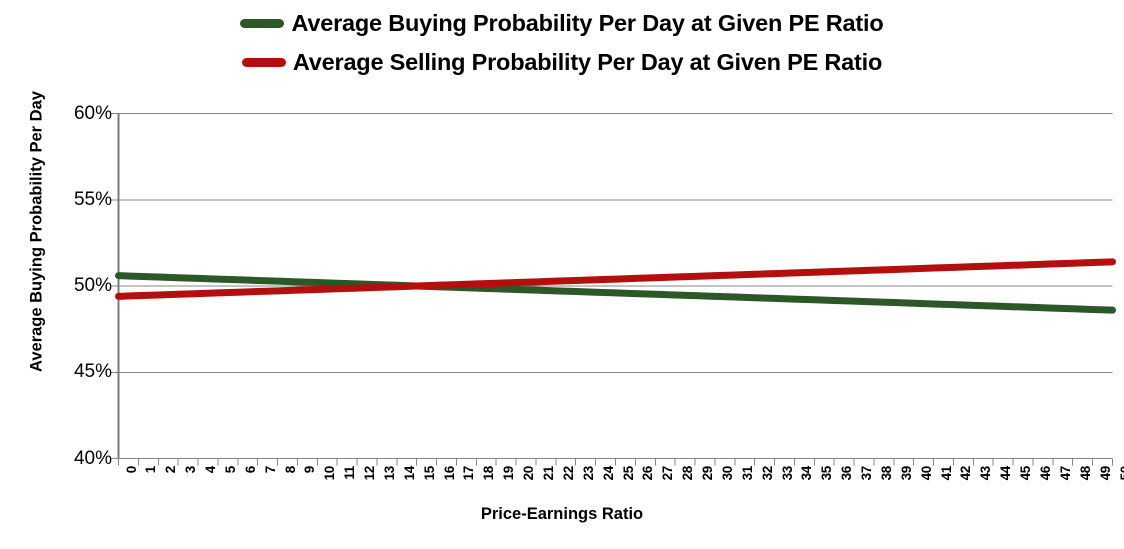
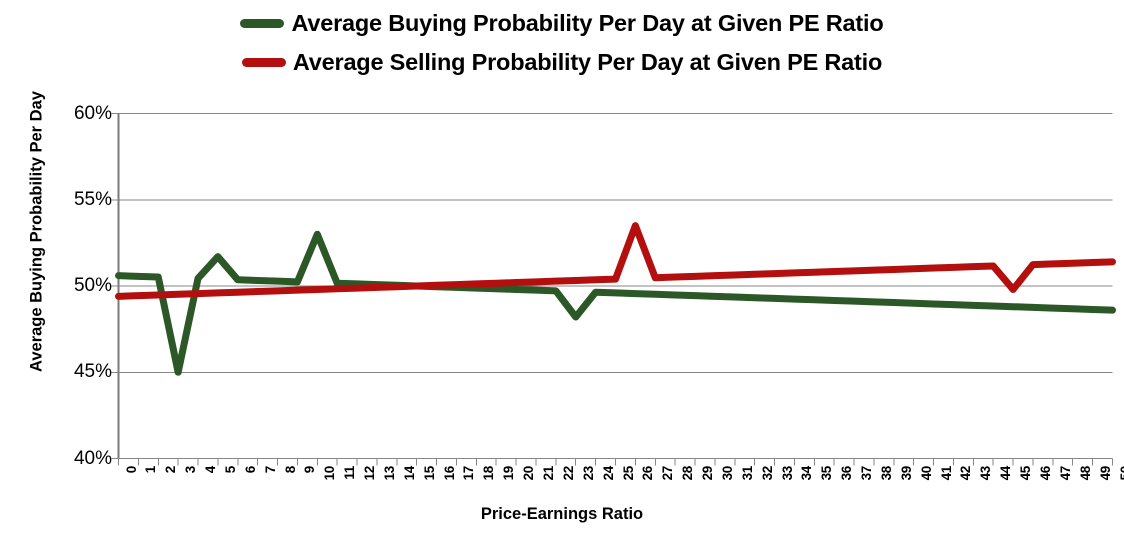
Average Buying Probability Per Day at Given PE Ratio/3: 50.5% -> 45.0%
Average Buying Probability Per Day at Given PE Ratio/5: 50.4% -> 51.7%
Average Buying Probability Per Day at Given PE Ratio/10: 50.2% -> 53.0%
Average Buying Probability Per Day at Given PE Ratio/23: 49.7% -> 48.2%
Average Selling Probability Per Day at Given PE Ratio/26: 50.4% -> 53.5%
Average Selling Probability Per Day at Given PE Ratio/45: 51.2% -> 49.8%
